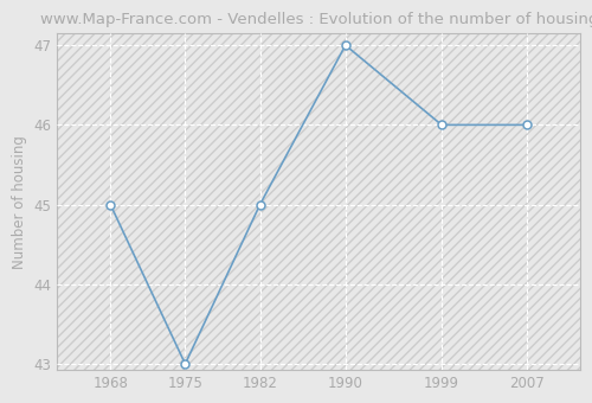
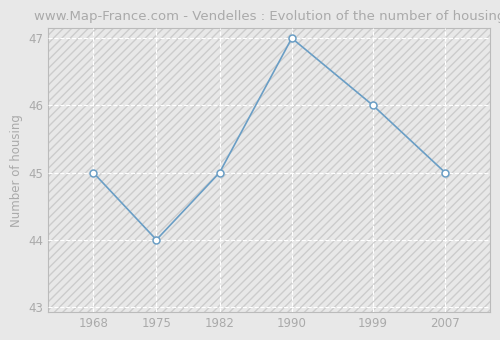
1975: 43 -> 44
2007: 46 -> 45
